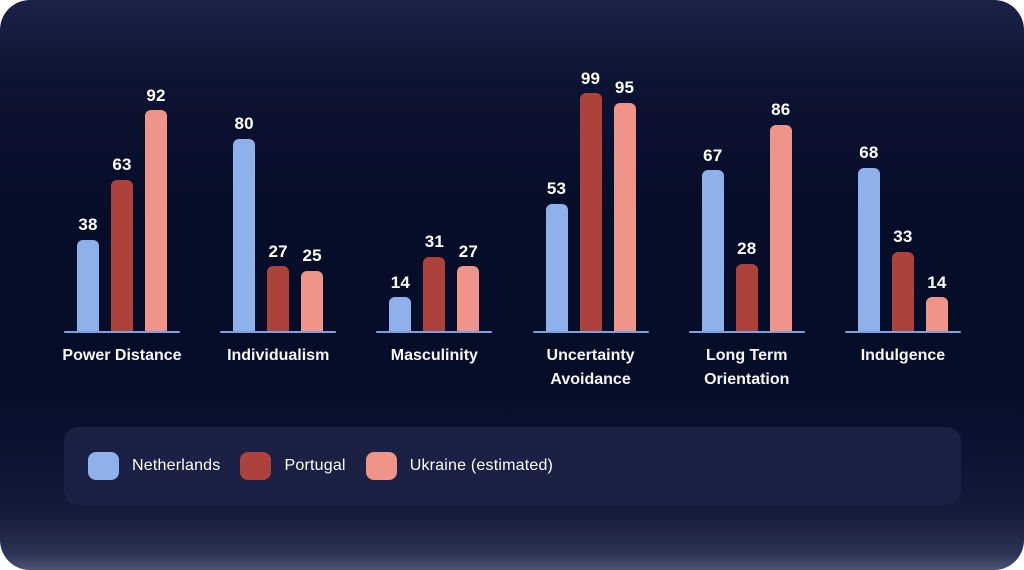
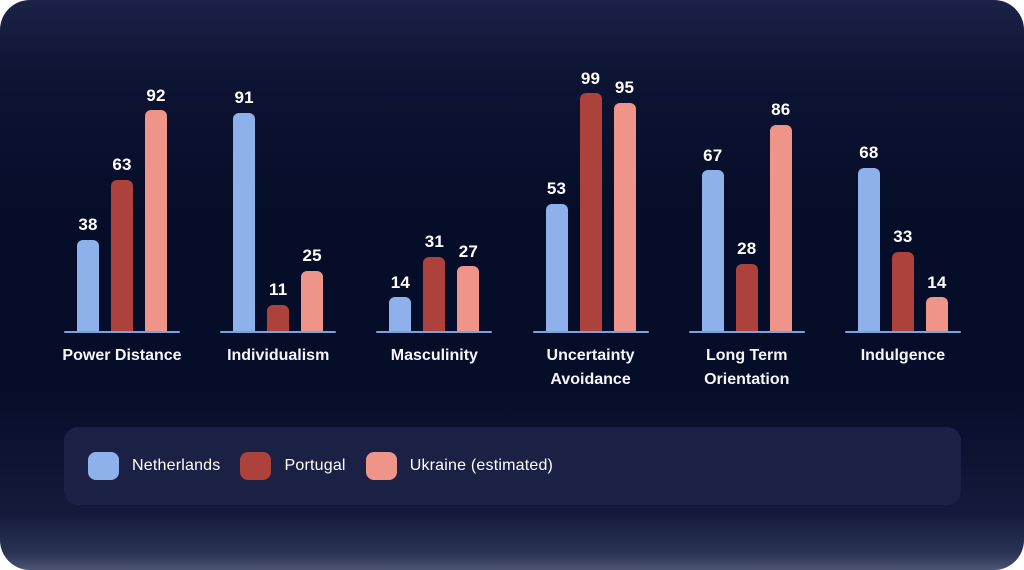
Netherlands/Individualism: 80 -> 91
Portugal/Individualism: 27 -> 11
